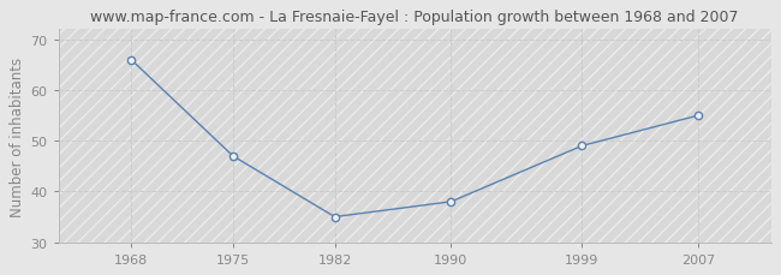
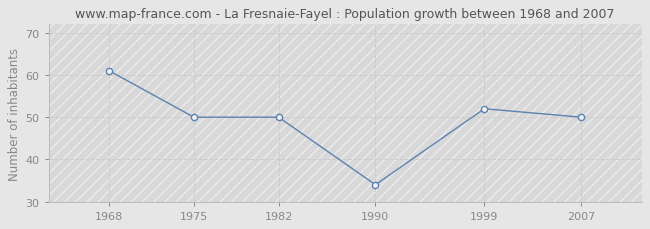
1968: 66 -> 61
1975: 47 -> 50
1982: 35 -> 50
1990: 38 -> 34
1999: 49 -> 52
2007: 55 -> 50
